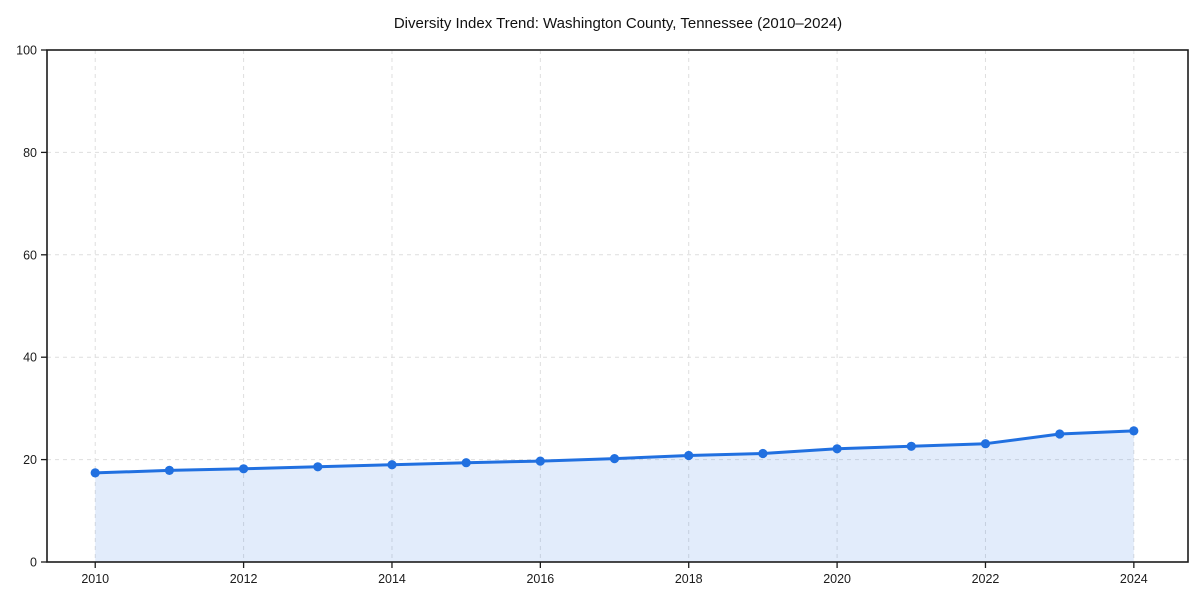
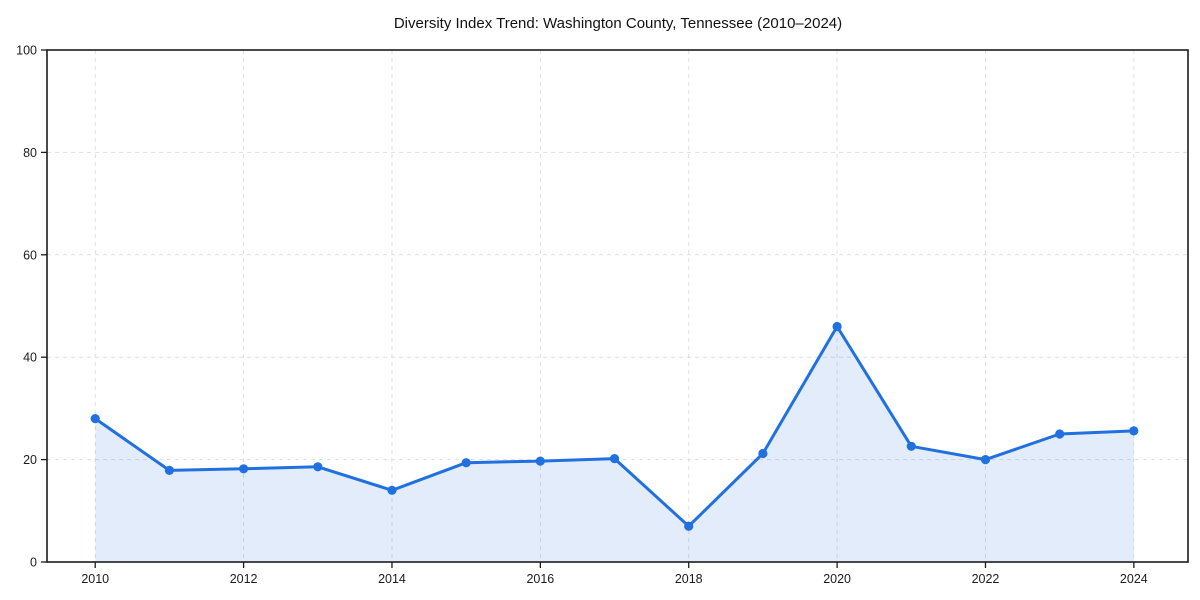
2010: 17 -> 28
2014: 19 -> 14
2018: 21 -> 7
2020: 22 -> 46
2022: 23 -> 20
